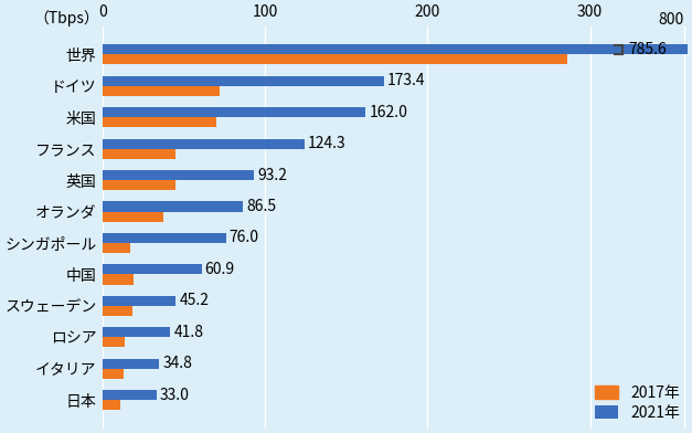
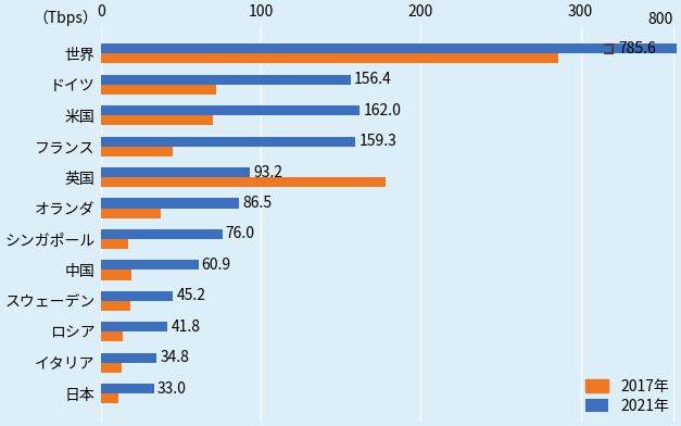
2021年/ドイツ: 173.4 -> 156.4
2021年/フランス: 124.3 -> 159.3
2017年/英国: 45 -> 178
